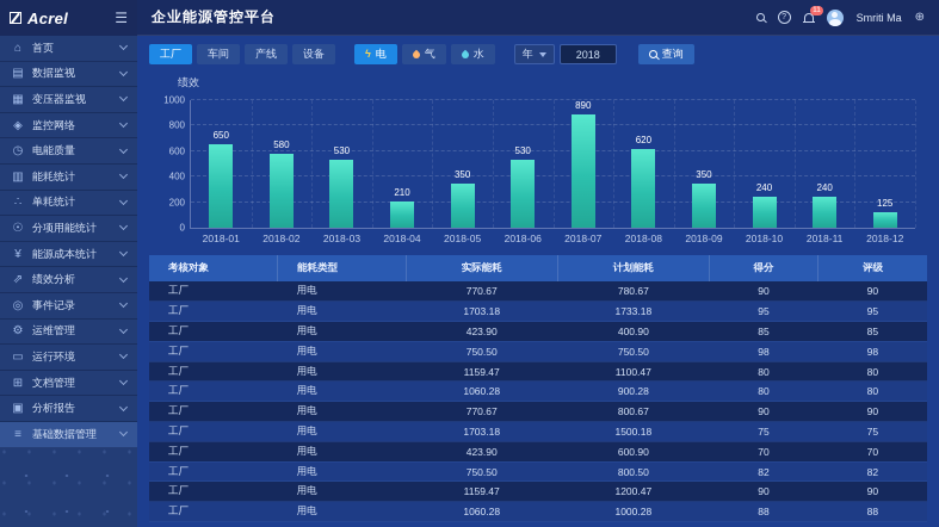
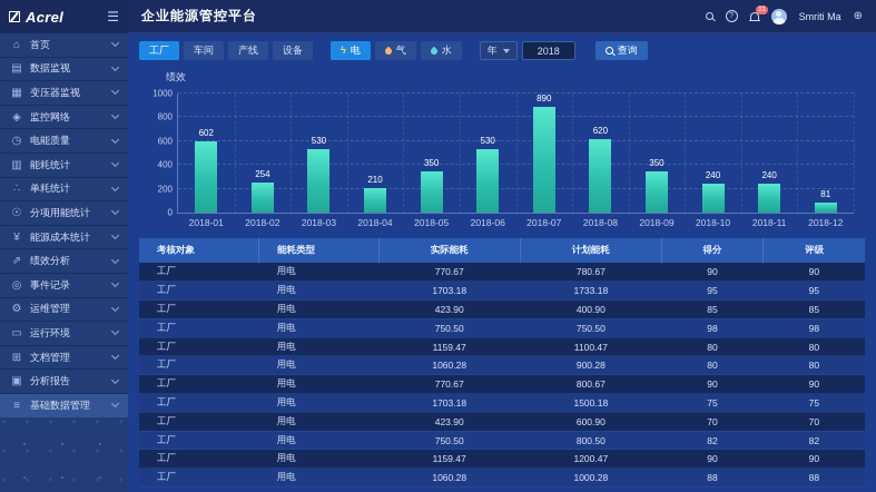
2018-01: 650 -> 602
2018-02: 580 -> 254
2018-12: 125 -> 81
